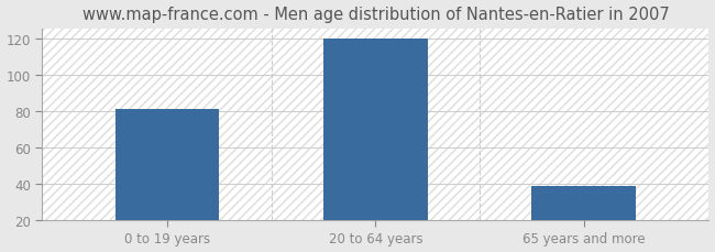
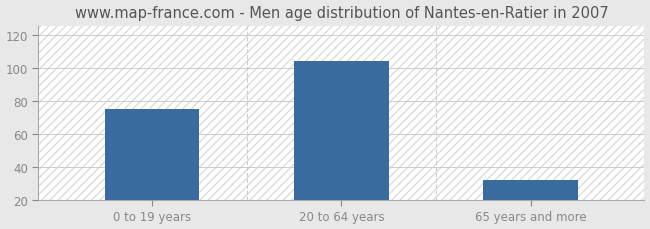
0 to 19 years: 81 -> 75
20 to 64 years: 120 -> 104
65 years and more: 39 -> 32
